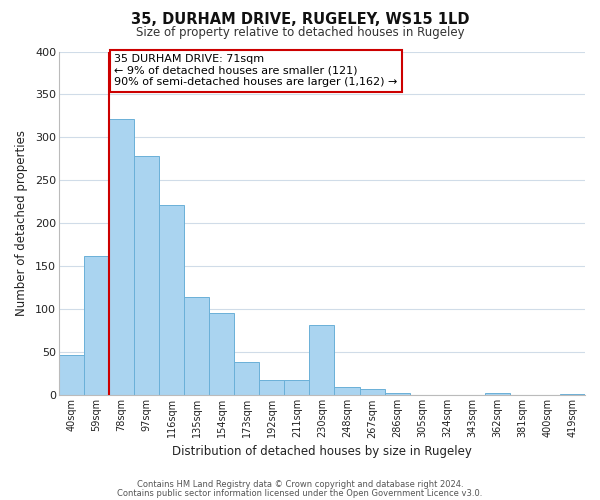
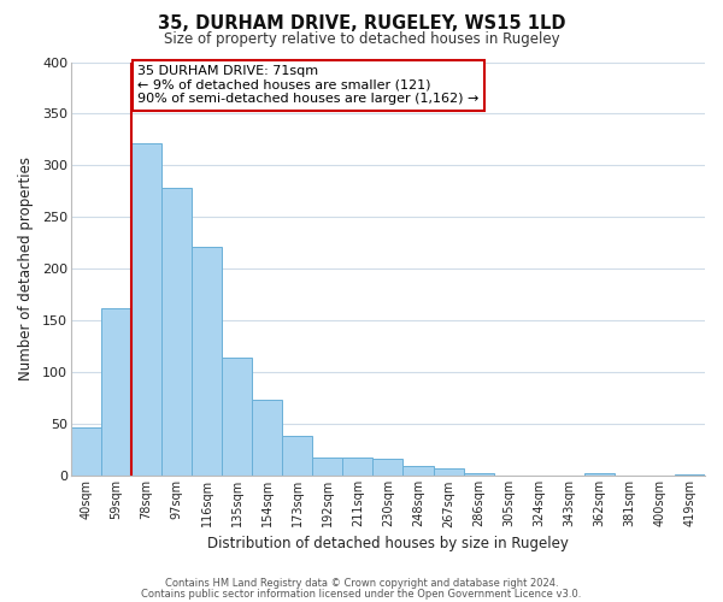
154sqm: 96 -> 74
230sqm: 82 -> 17
